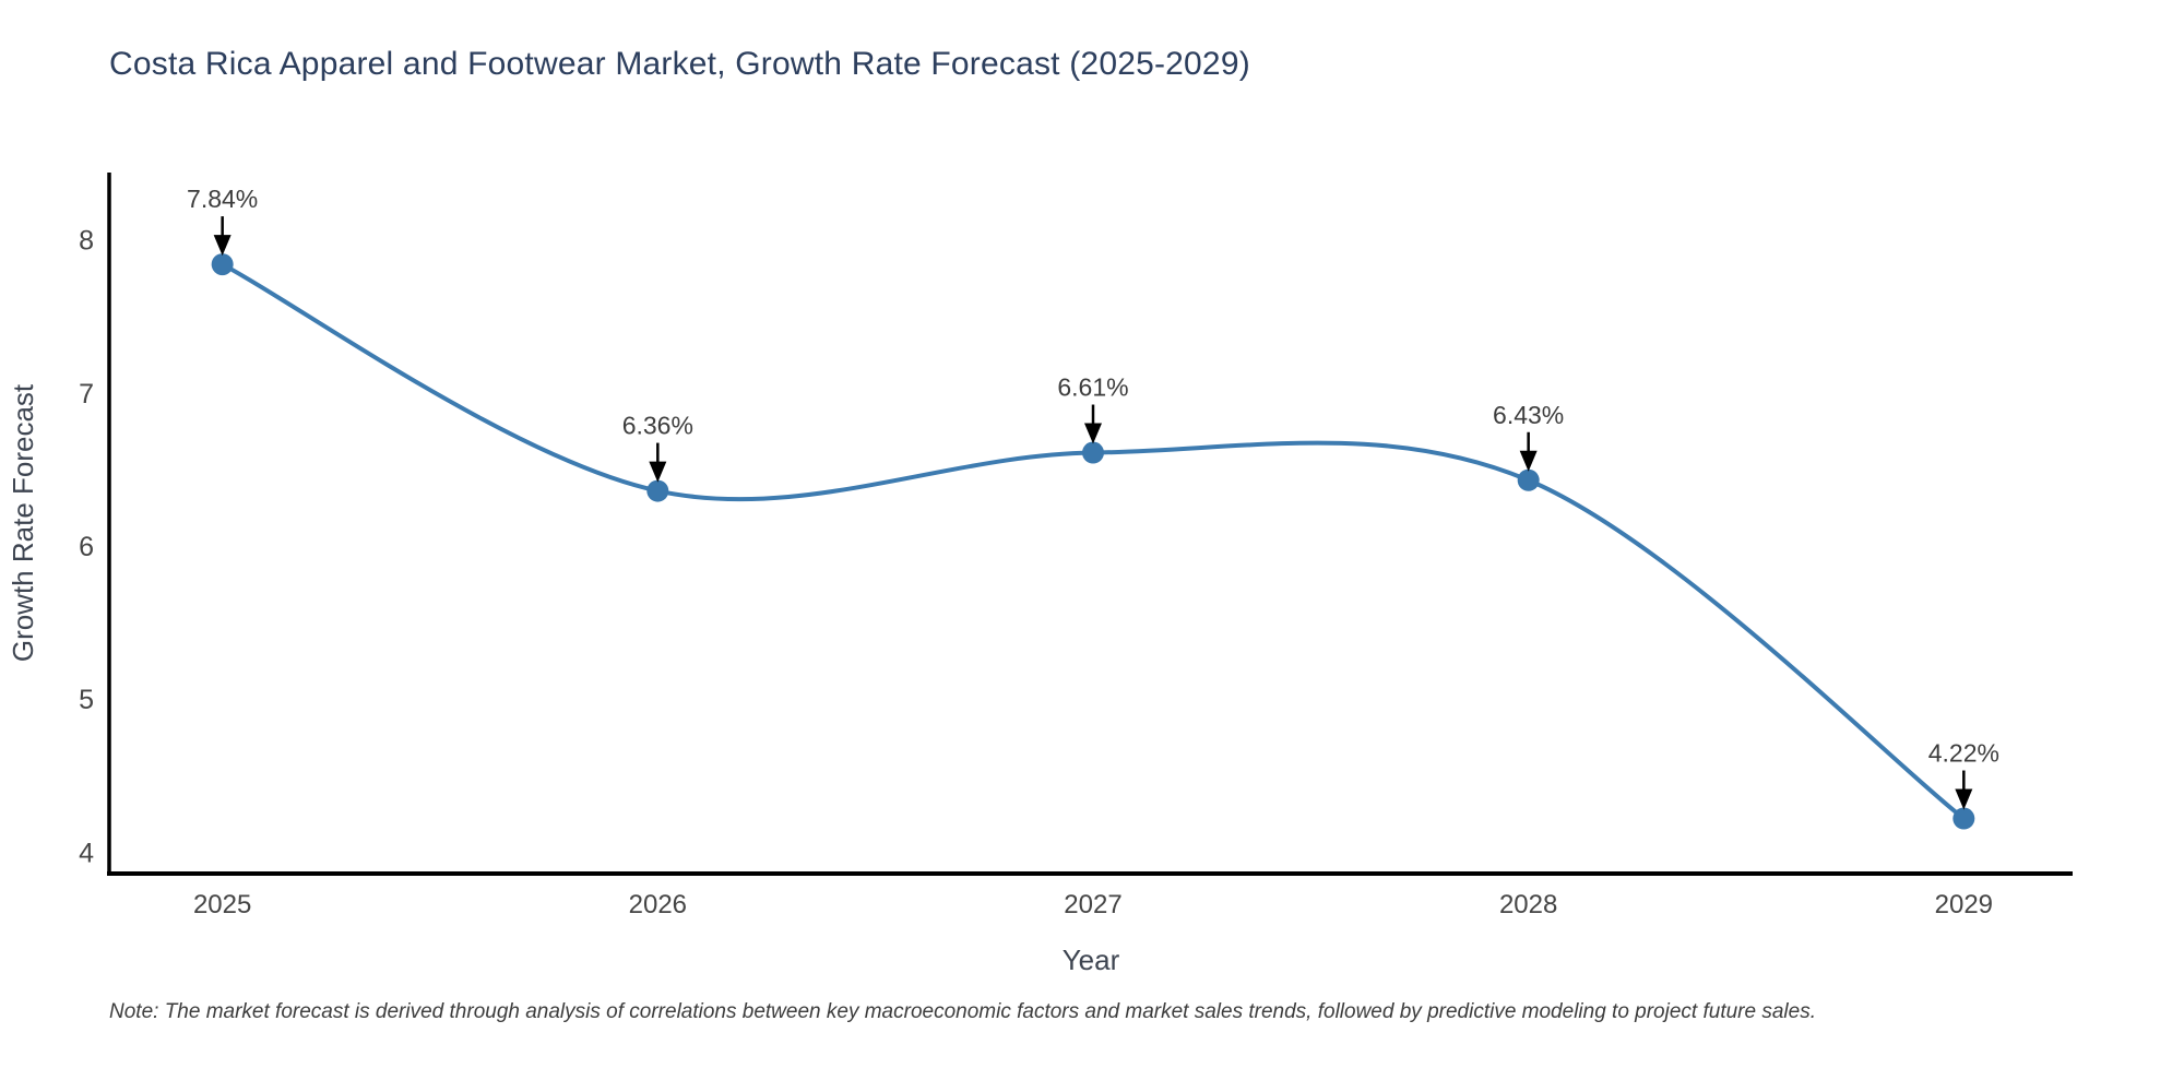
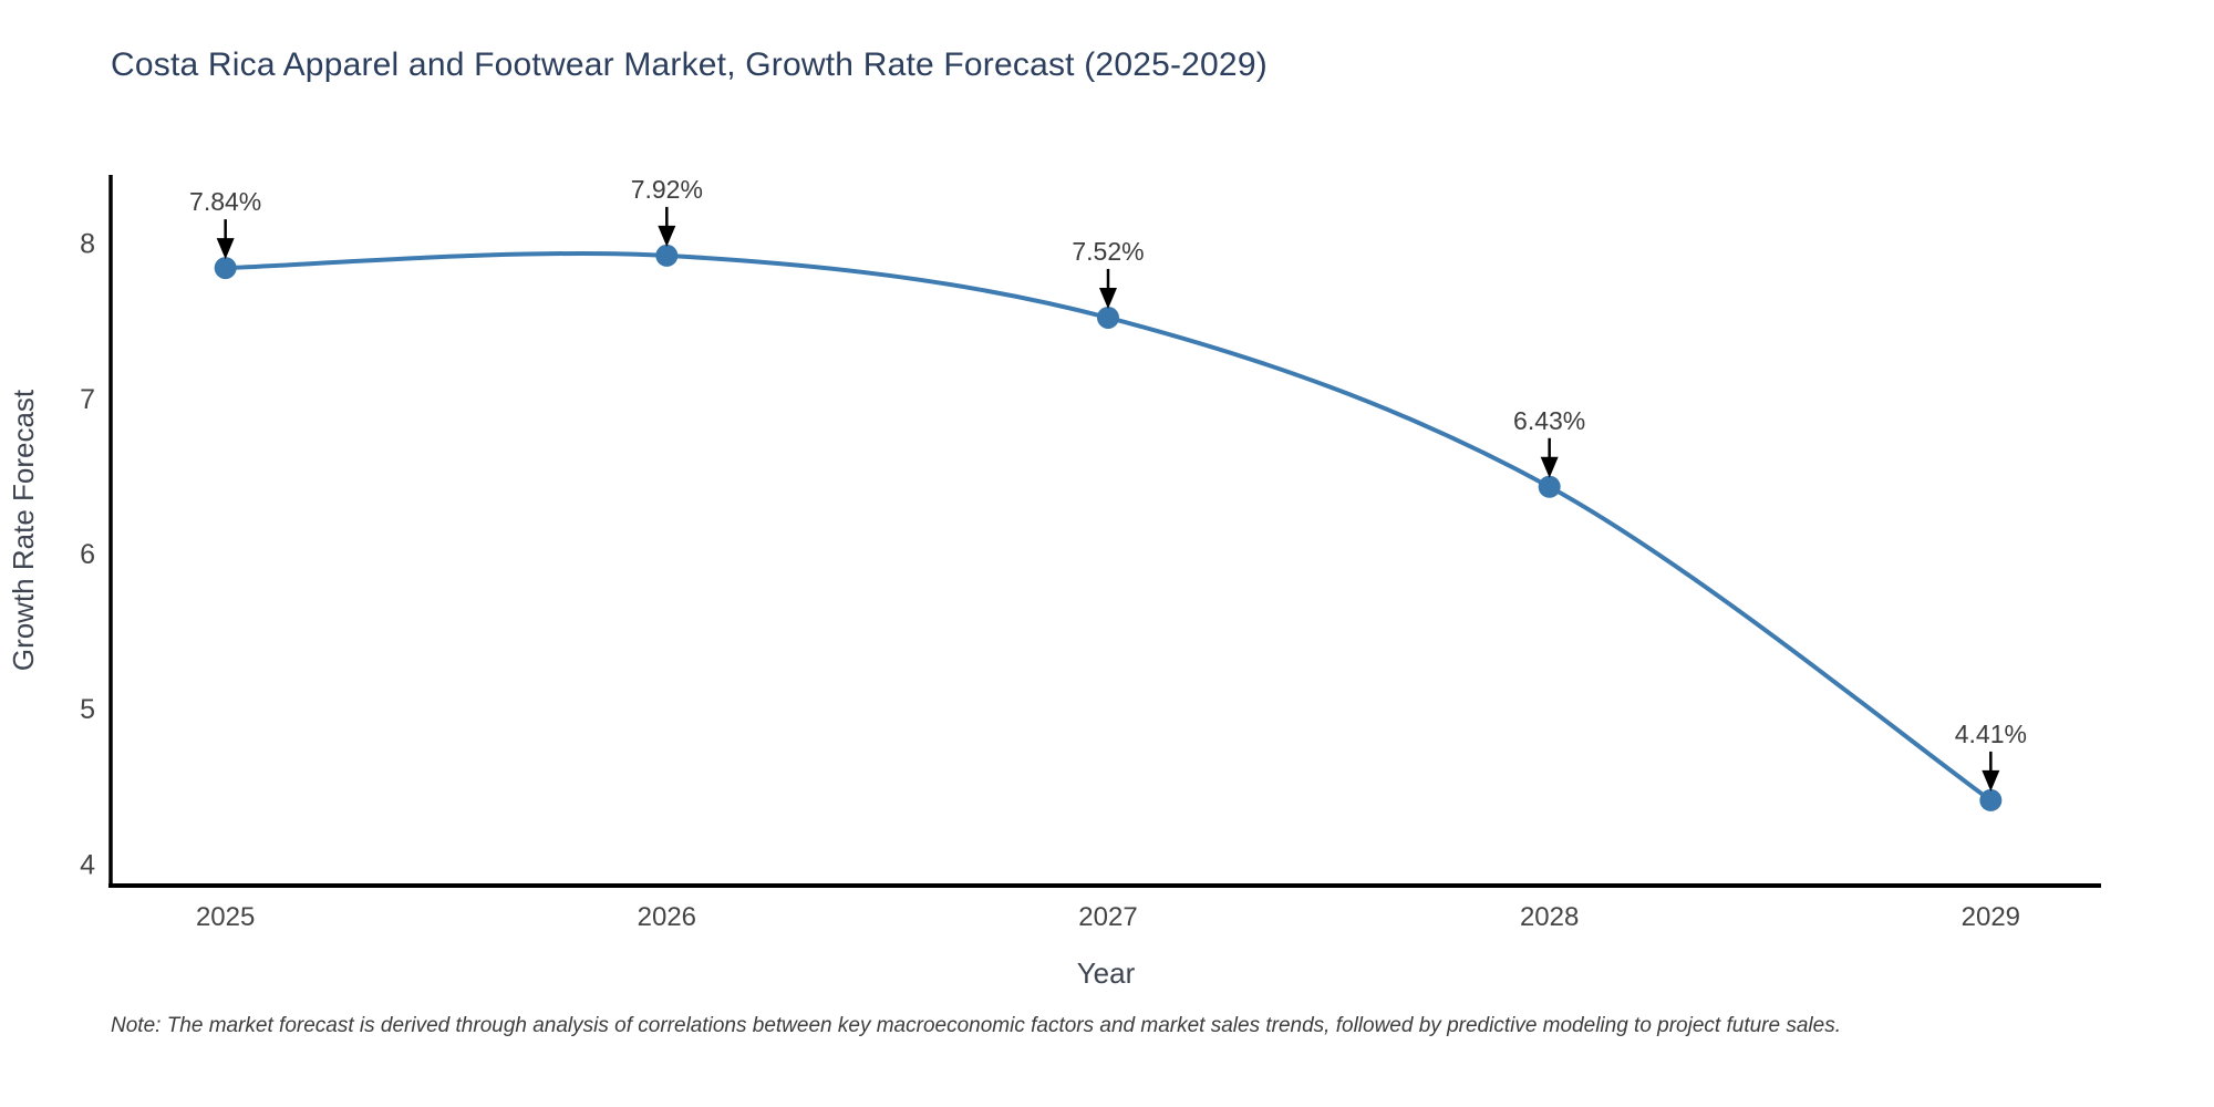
2026: 6.36% -> 7.92%
2027: 6.61% -> 7.52%
2029: 4.22% -> 4.41%
